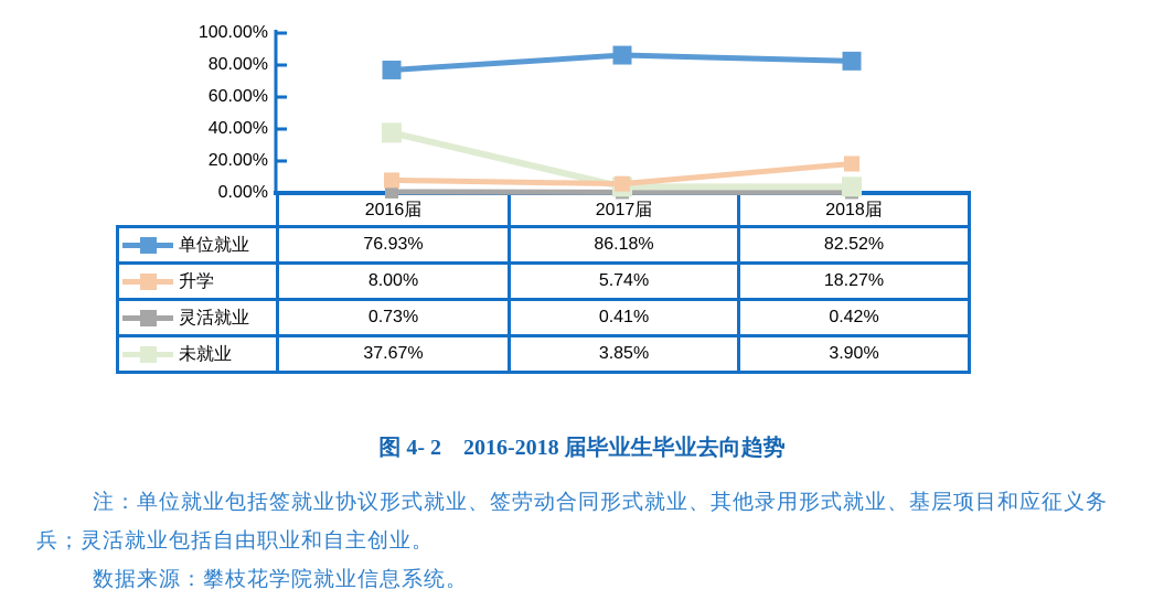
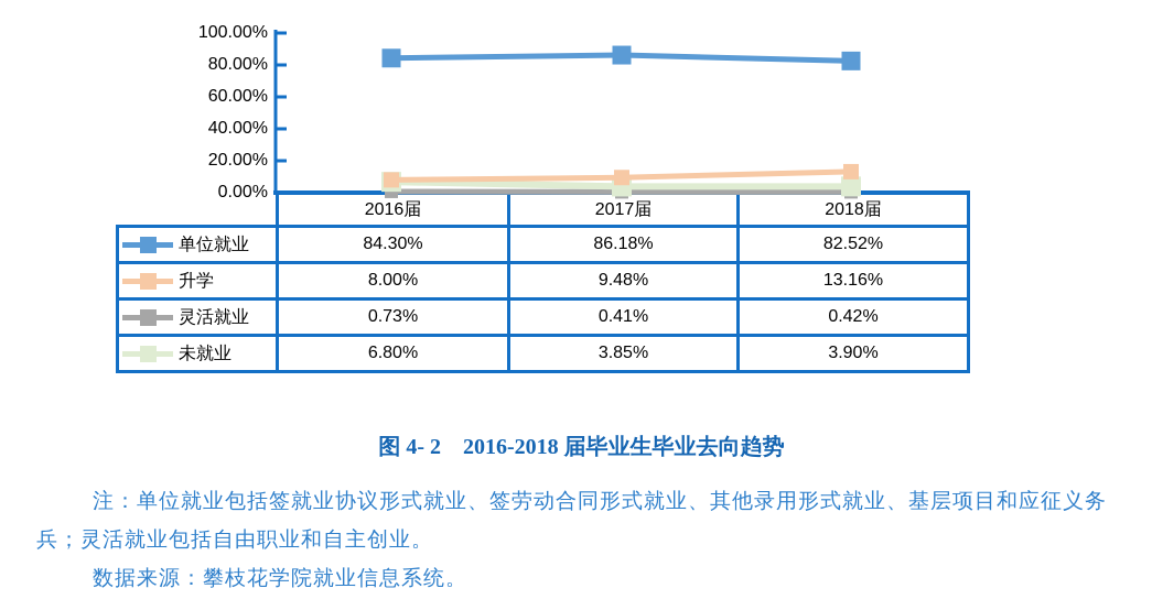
单位就业/2016届: 76.93% -> 84.30%
未就业/2016届: 37.67% -> 6.80%
升学/2017届: 5.74% -> 9.48%
升学/2018届: 18.27% -> 13.16%
